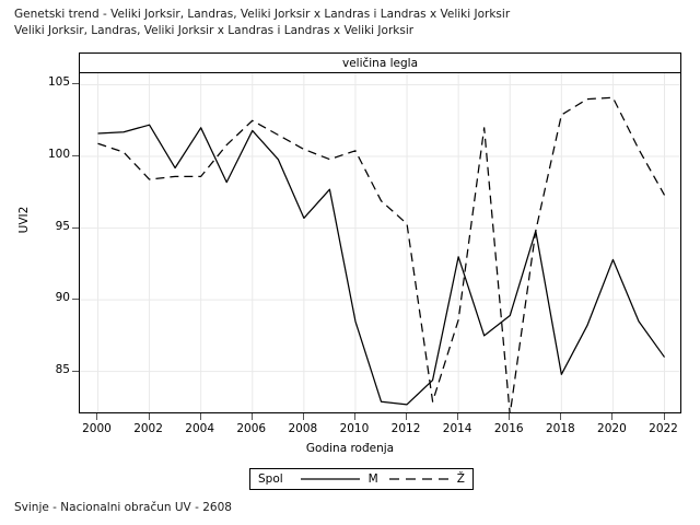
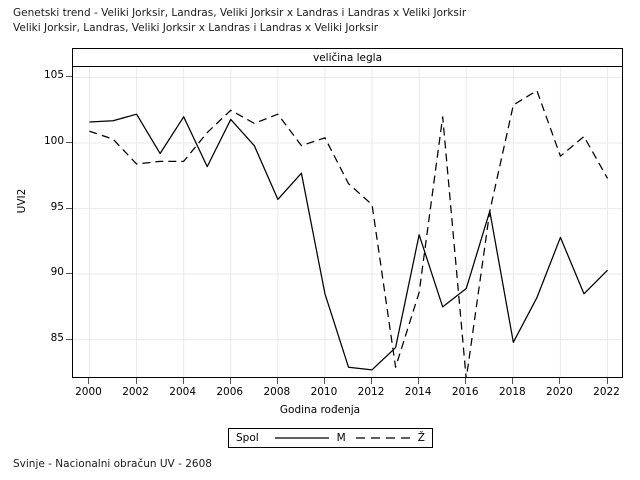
Ž/2008: 100.5 -> 102.2
Ž/2020: 104.1 -> 99.0
M/2022: 86.0 -> 90.3
